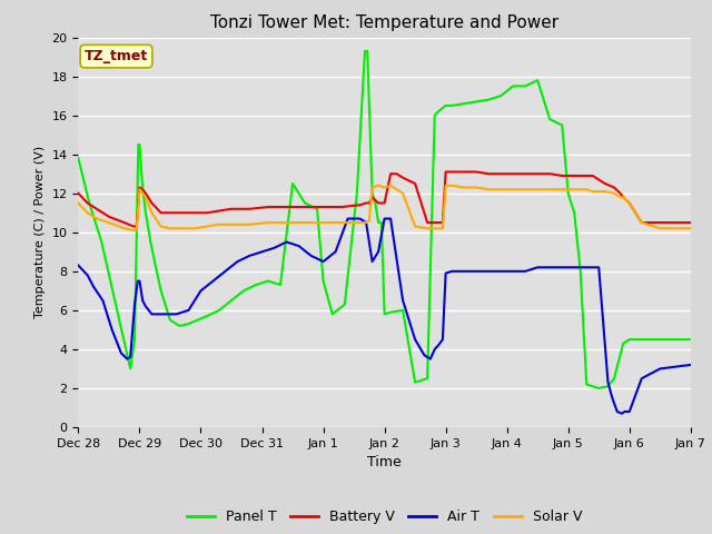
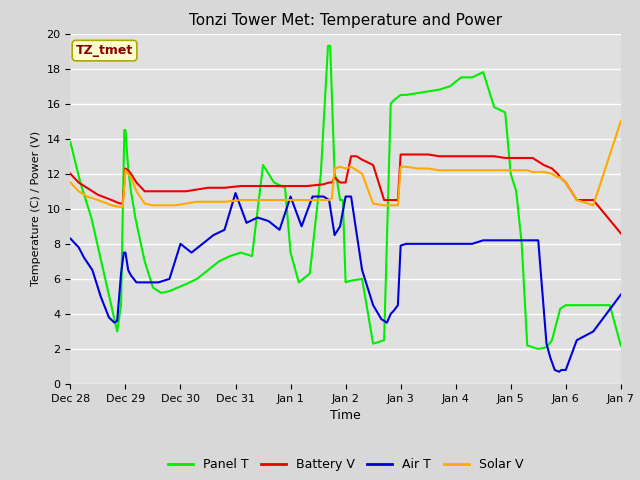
Air T/Dec 30: 7.0 -> 8.0
Air T/Dec 31: 9.0 -> 10.9
Air T/Jan 1: 8.5 -> 10.7
Panel T/Jan 7: 4.5 -> 2.2
Battery V/Jan 7: 10.5 -> 8.6
Air T/Jan 7: 3.2 -> 5.1
Solar V/Jan 7: 10.2 -> 15.0
